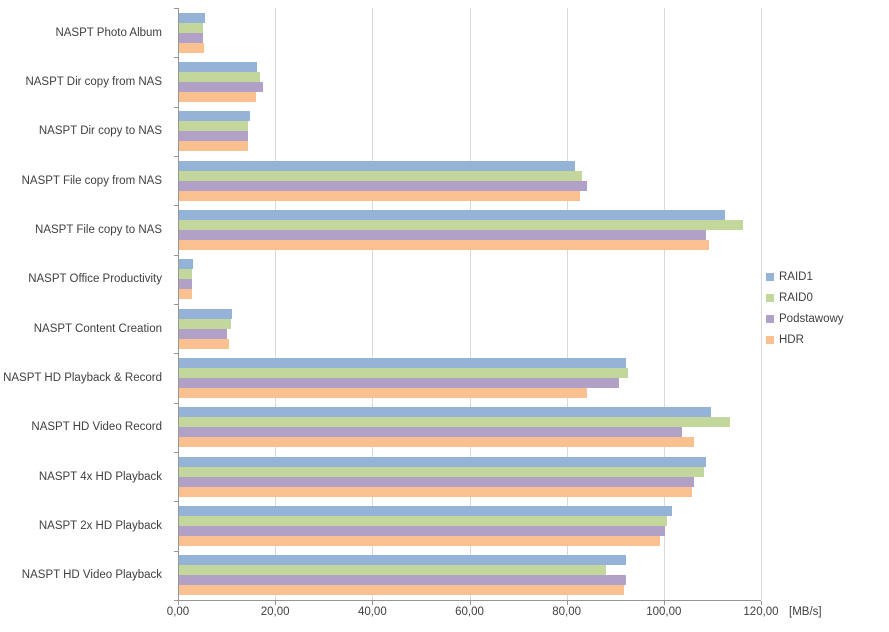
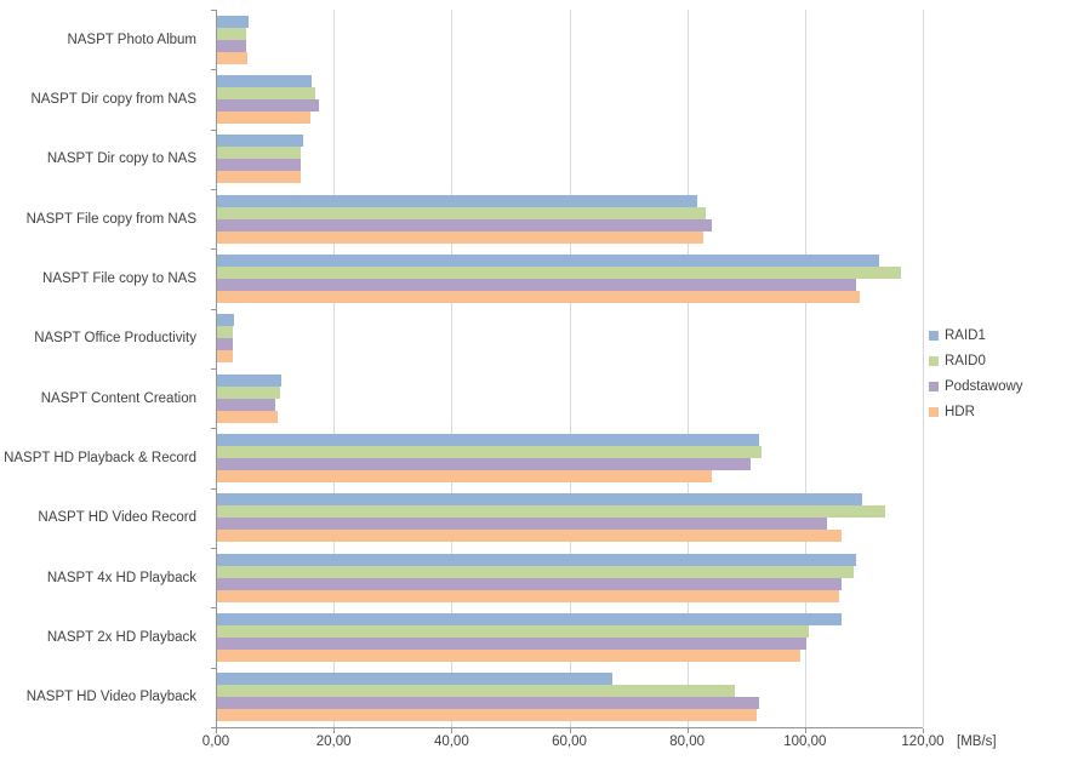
RAID1/NASPT 2x HD Playback: 102 -> 106
RAID1/NASPT HD Video Playback: 92 -> 67
